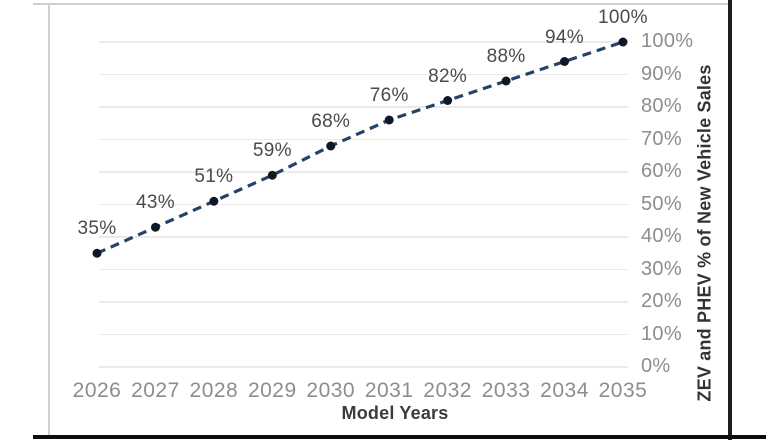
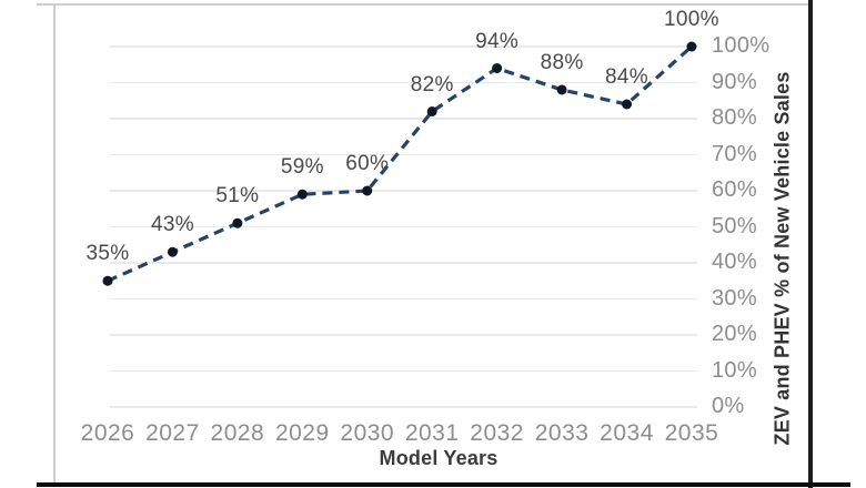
2030: 68% -> 60%
2031: 76% -> 82%
2032: 82% -> 94%
2034: 94% -> 84%
